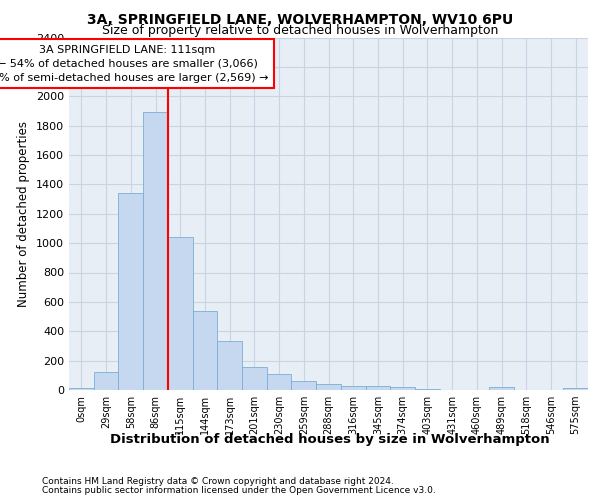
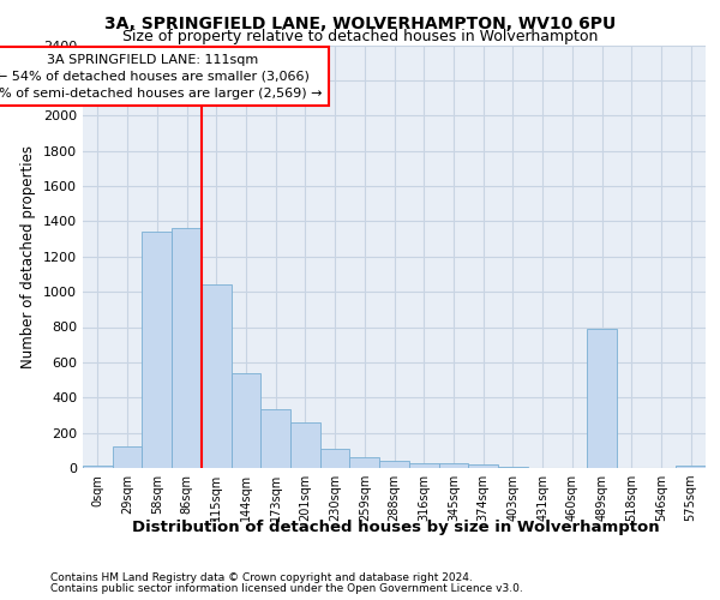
86sqm: 1890 -> 1360
201sqm: 160 -> 260
489sqm: 20 -> 790
